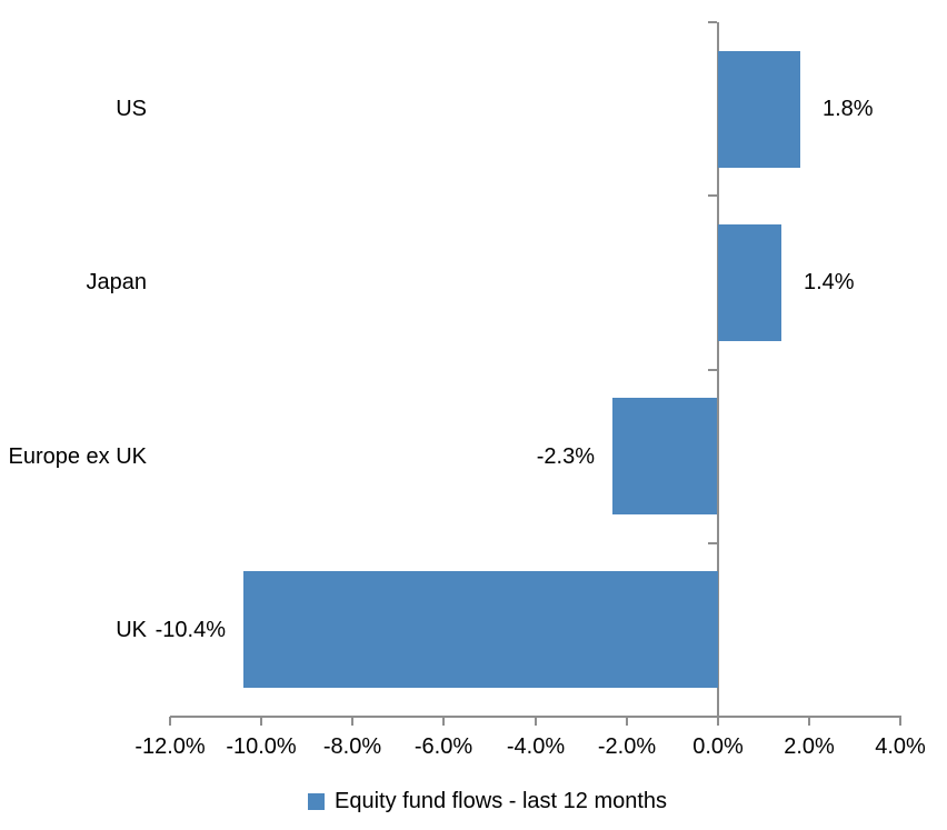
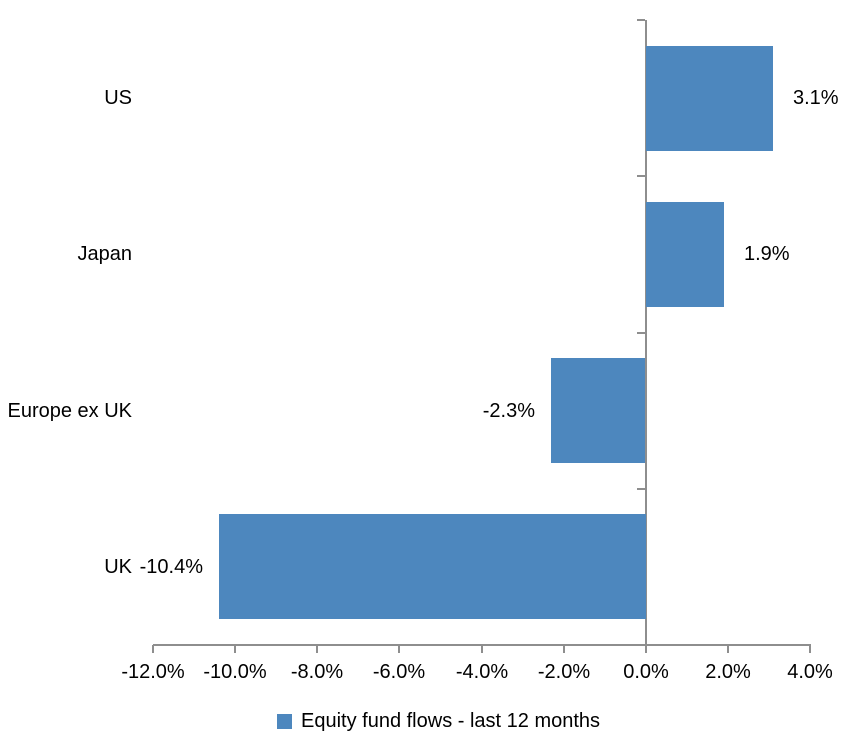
US: 1.8% -> 3.1%
Japan: 1.4% -> 1.9%
